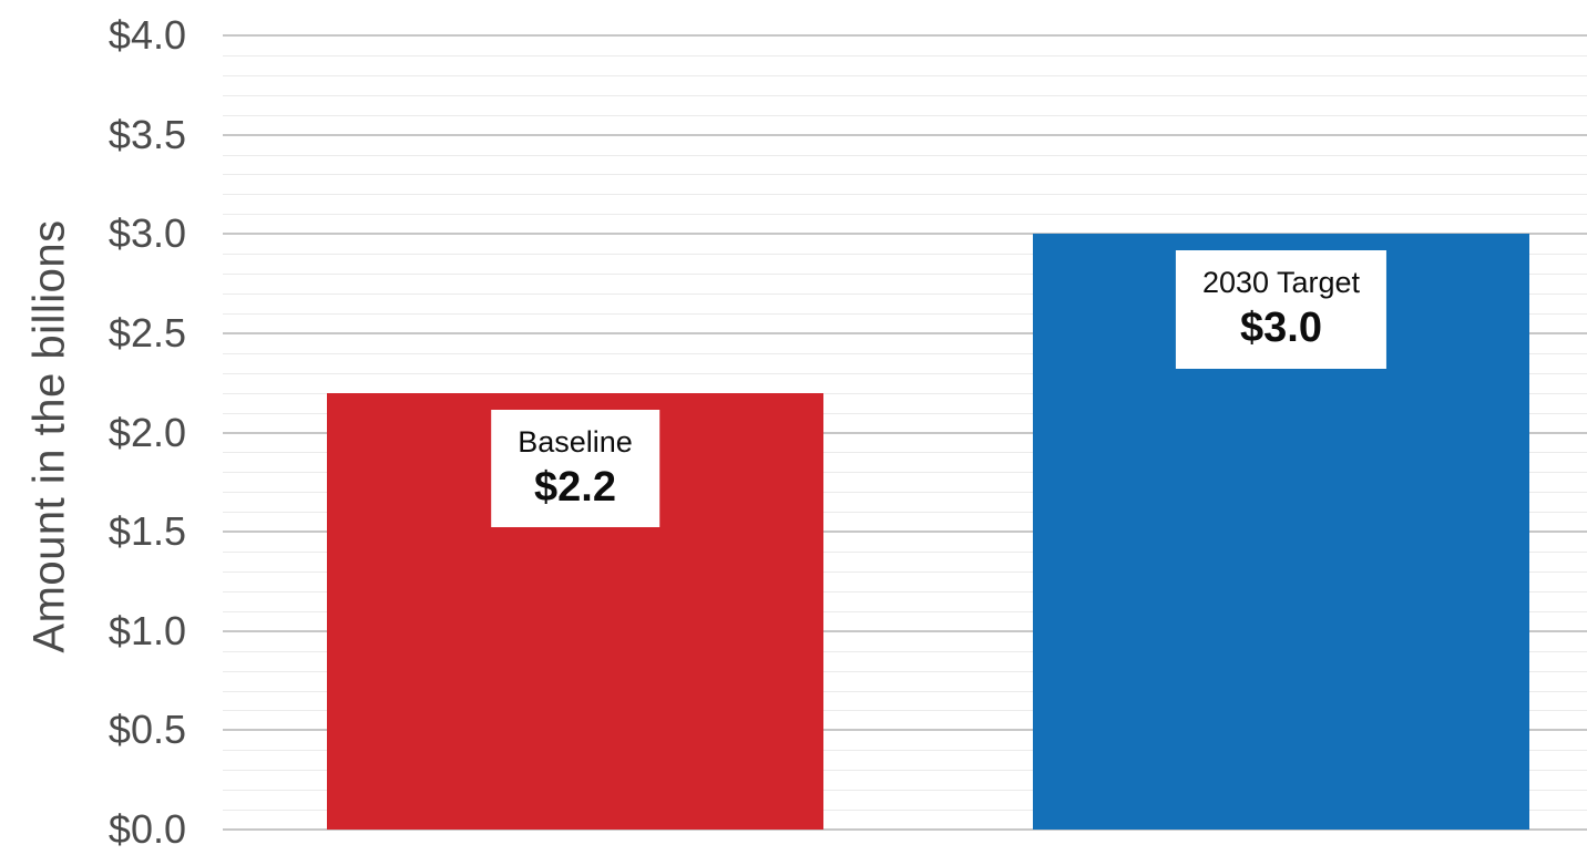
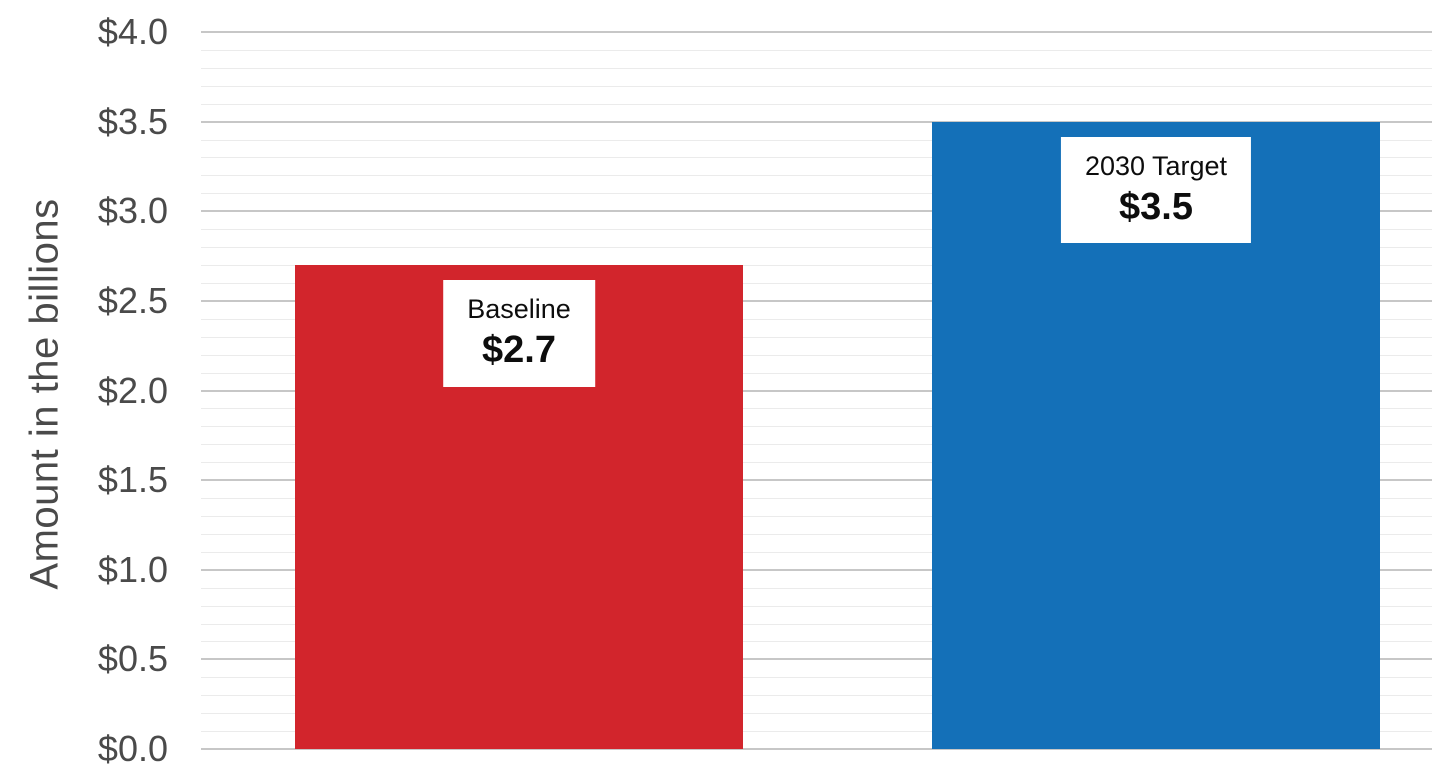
Baseline: $2.2 -> $2.7
2030 Target: $3.0 -> $3.5
